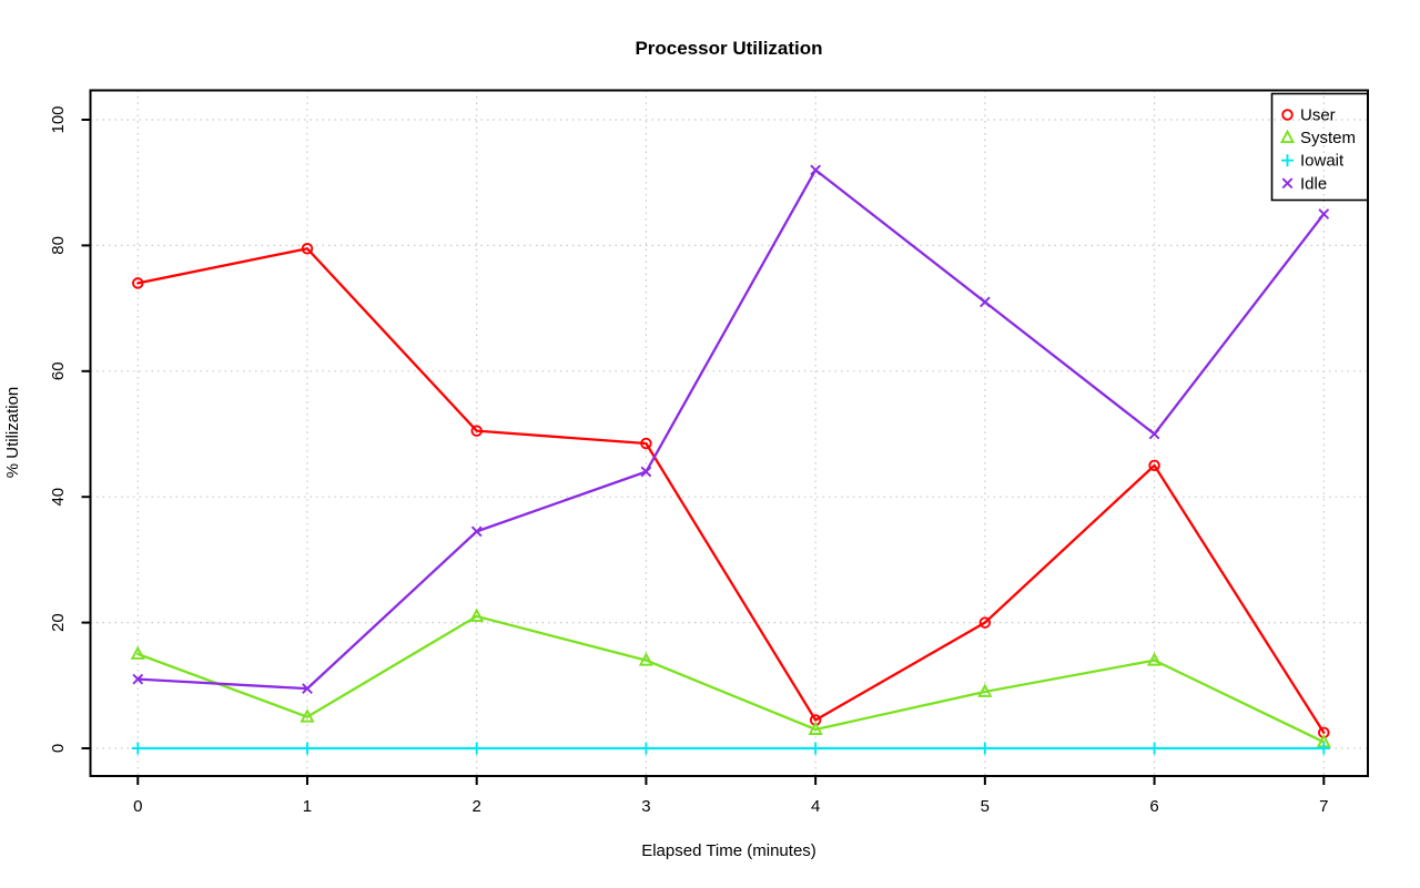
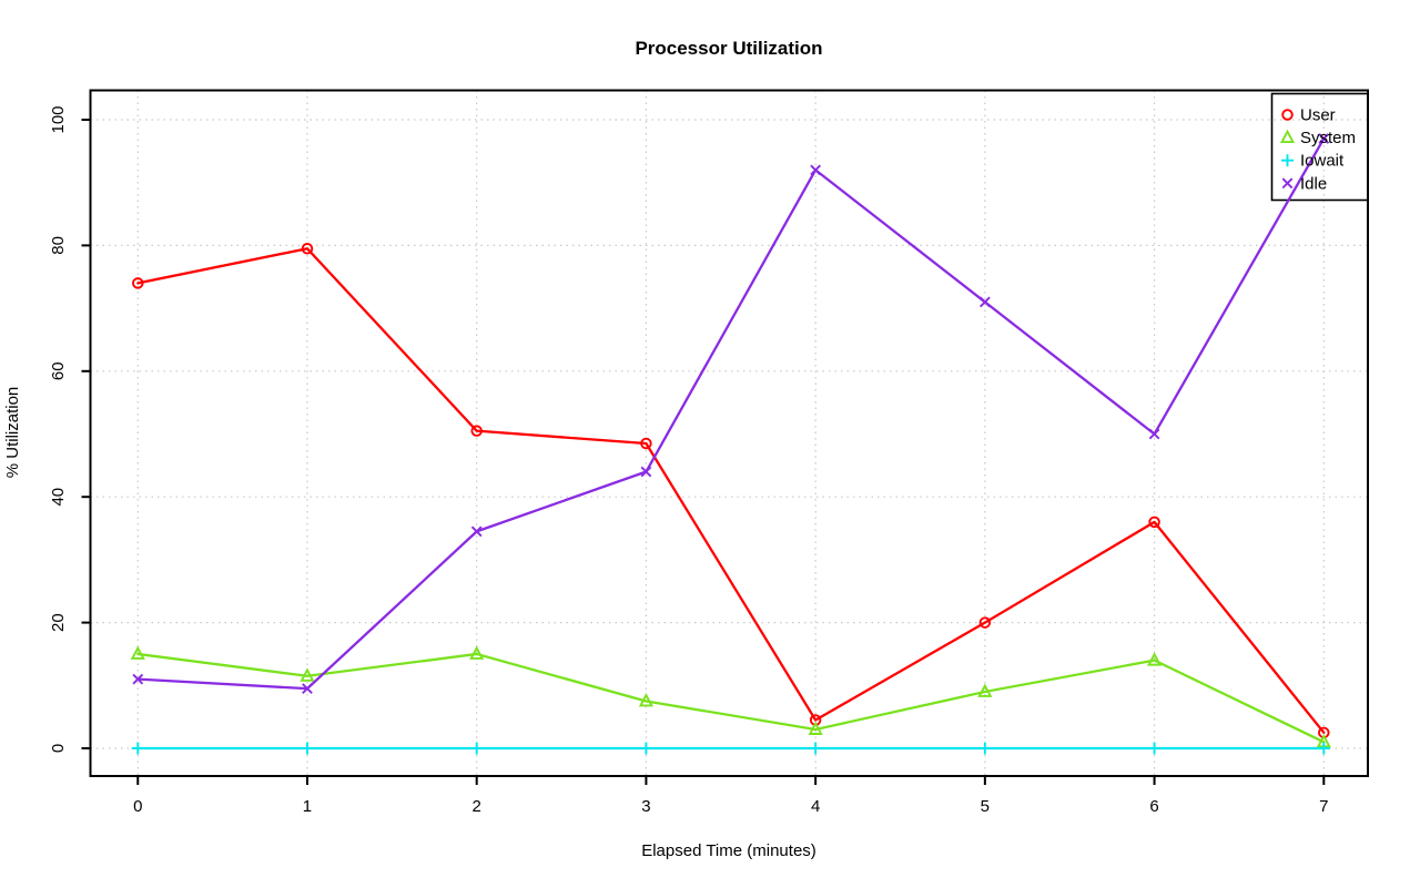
System/1: 5 -> 12
System/2: 21 -> 15
System/3: 14 -> 8
User/6: 45 -> 36
Idle/7: 85 -> 97
